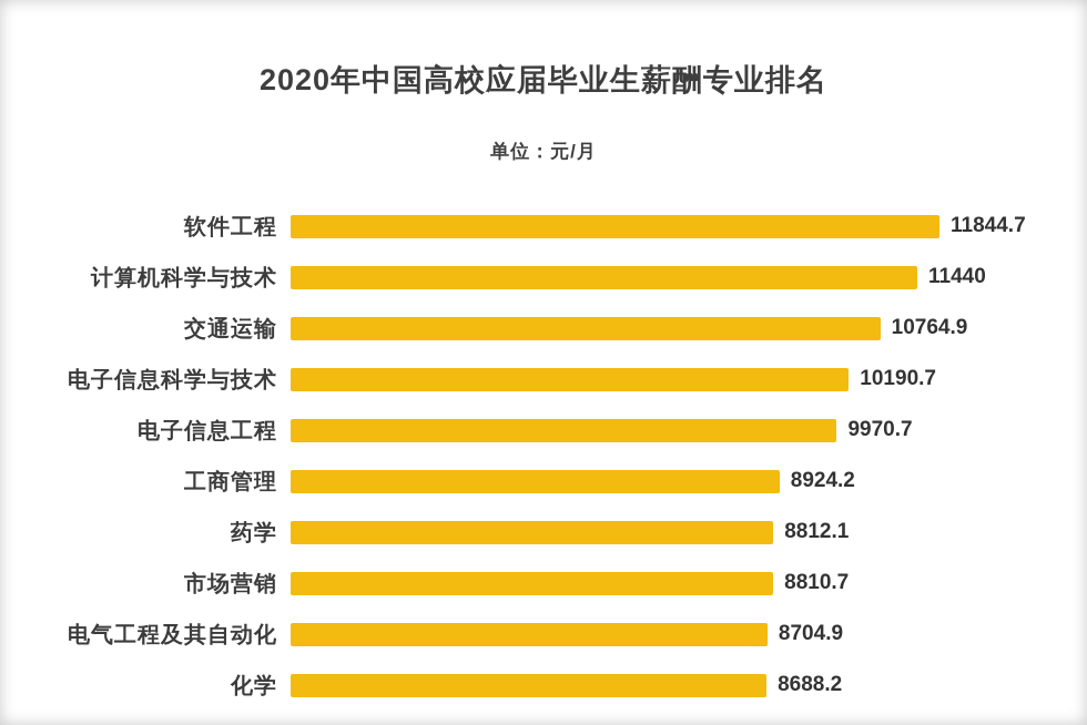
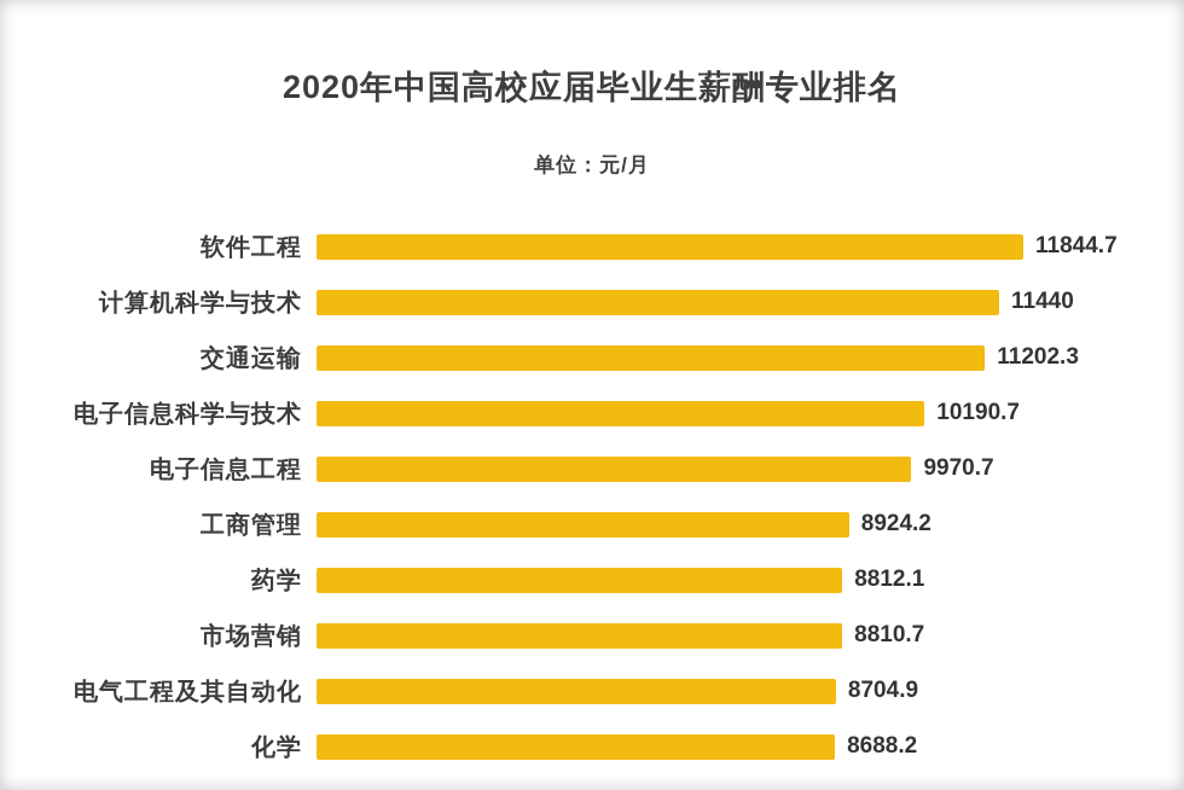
交通运输: 10764.9 -> 11202.3
